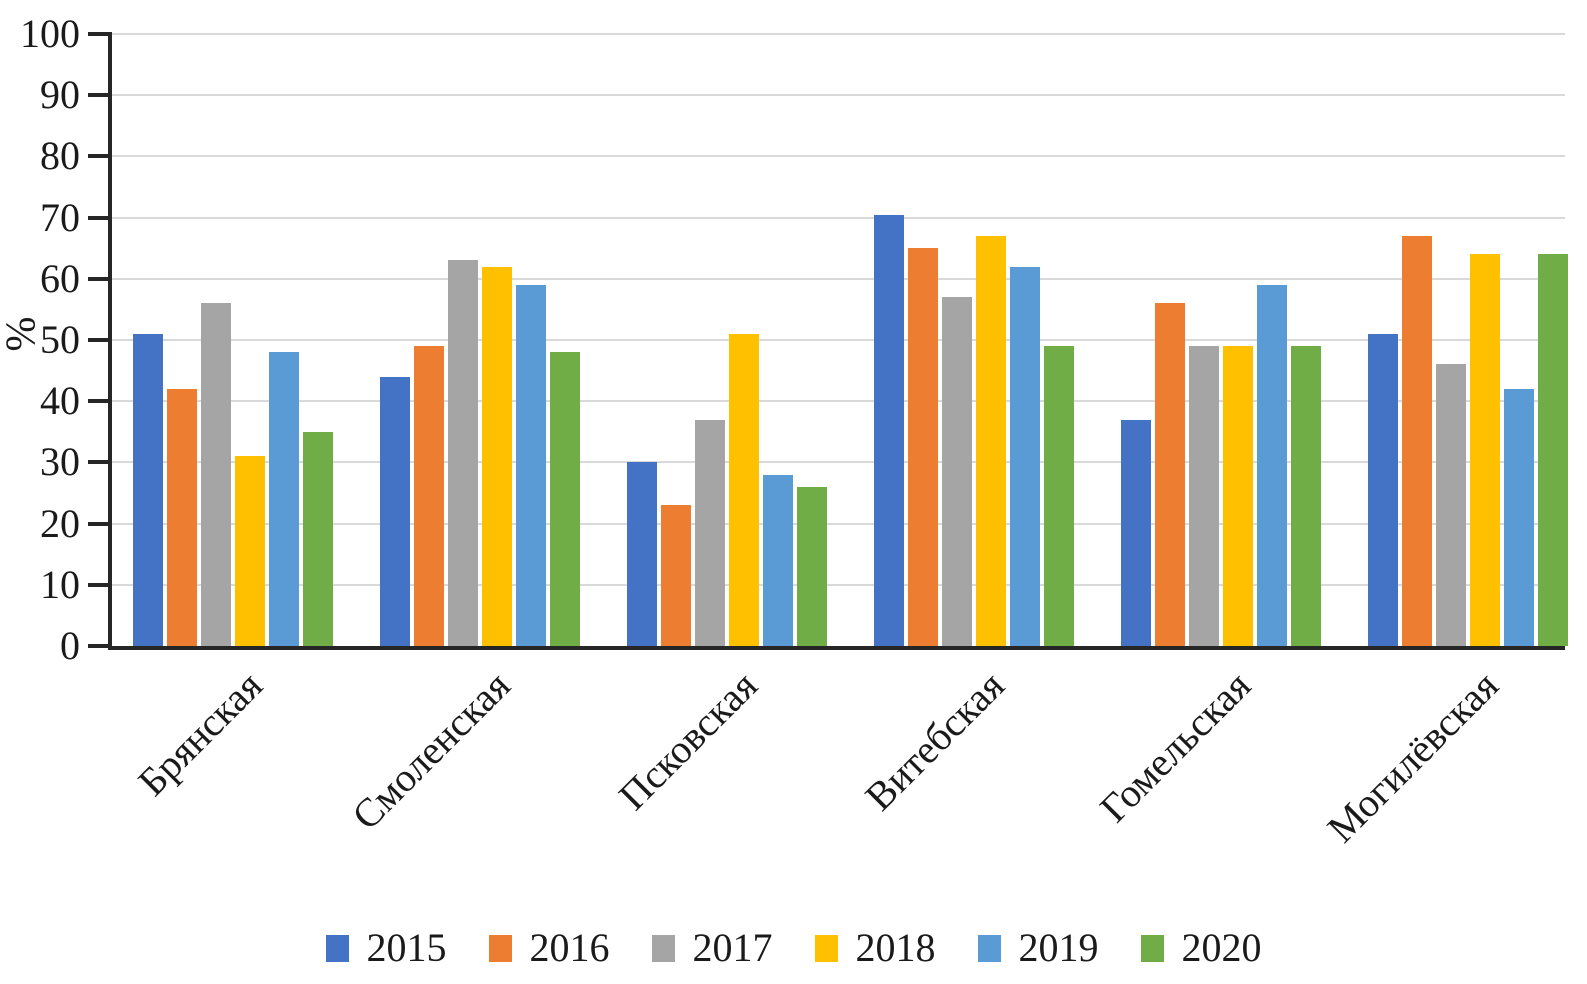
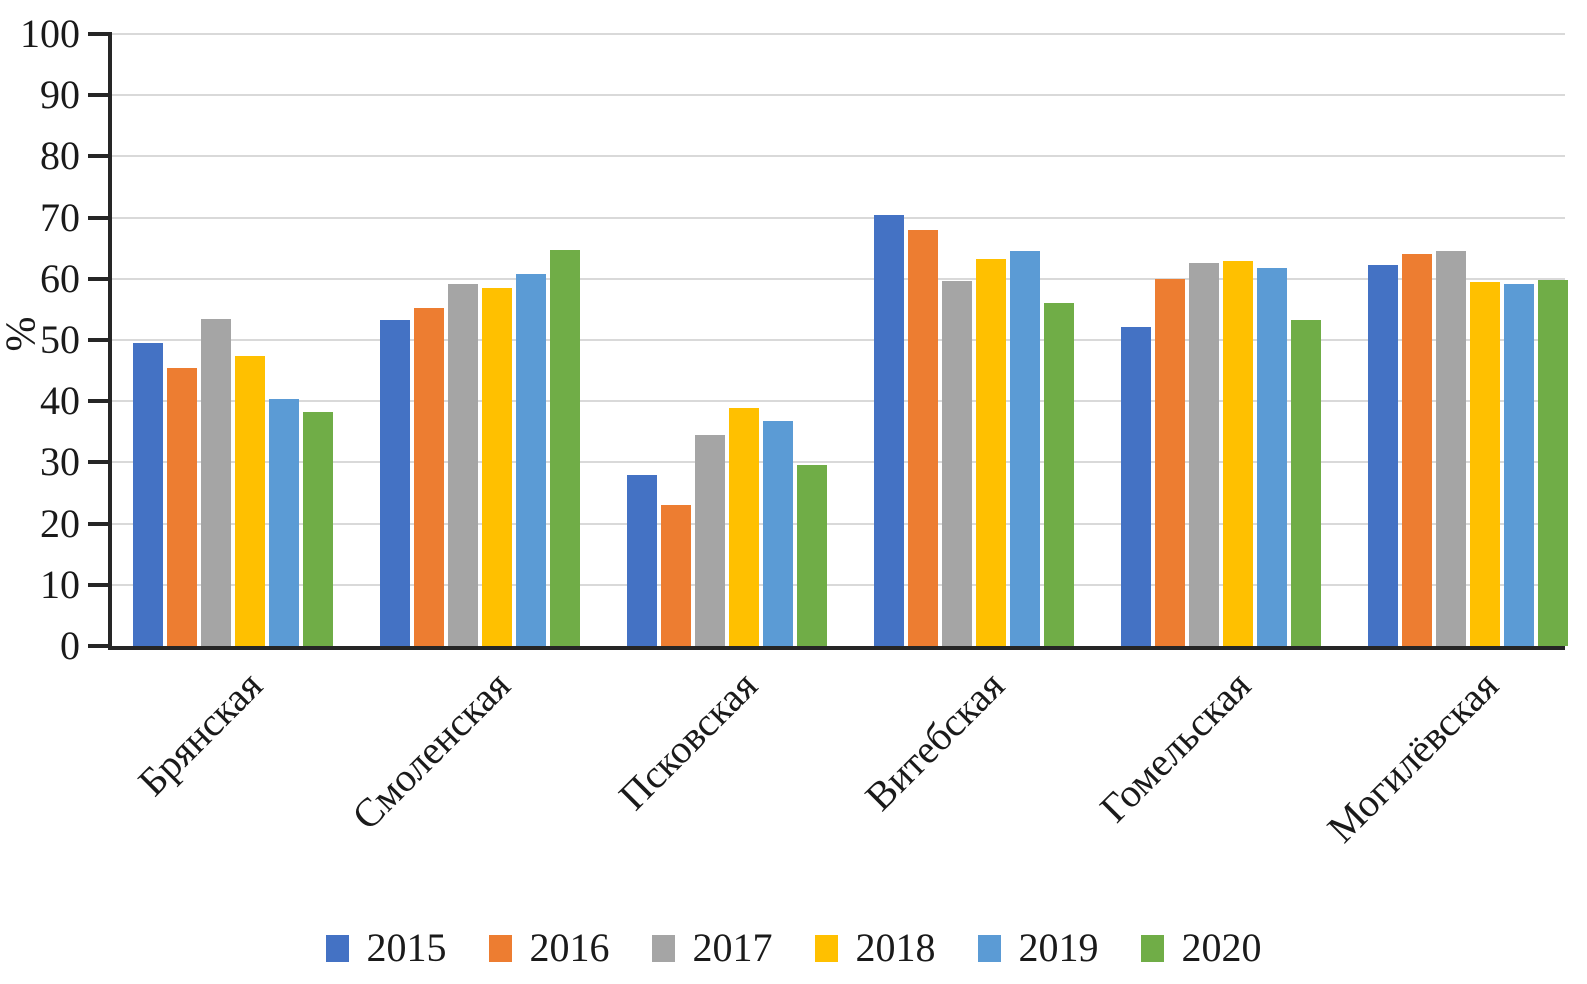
2015/Брянская: 51 -> 50
2016/Брянская: 42 -> 45
2017/Брянская: 56 -> 53
2018/Брянская: 31 -> 47
2019/Брянская: 48 -> 40
2020/Брянская: 35 -> 38
2015/Смоленская: 44 -> 53
2016/Смоленская: 49 -> 55
2017/Смоленская: 63 -> 59
2018/Смоленская: 62 -> 58
2019/Смоленская: 59 -> 61
2020/Смоленская: 48 -> 65
2015/Псковская: 30 -> 28
2017/Псковская: 37 -> 34
2018/Псковская: 51 -> 39
2019/Псковская: 28 -> 37
2020/Псковская: 26 -> 30
2016/Витебская: 65 -> 68
2017/Витебская: 57 -> 60
2018/Витебская: 67 -> 63
2019/Витебская: 62 -> 64
2020/Витебская: 49 -> 56
2015/Гомельская: 37 -> 52
2016/Гомельская: 56 -> 60
2017/Гомельская: 49 -> 63
2018/Гомельская: 49 -> 63
2019/Гомельская: 59 -> 62
2020/Гомельская: 49 -> 53
2015/Могилёвская: 51 -> 62
2016/Могилёвская: 67 -> 64
2017/Могилёвская: 46 -> 65
2018/Могилёвская: 64 -> 59
2019/Могилёвская: 42 -> 59
2020/Могилёвская: 64 -> 60
